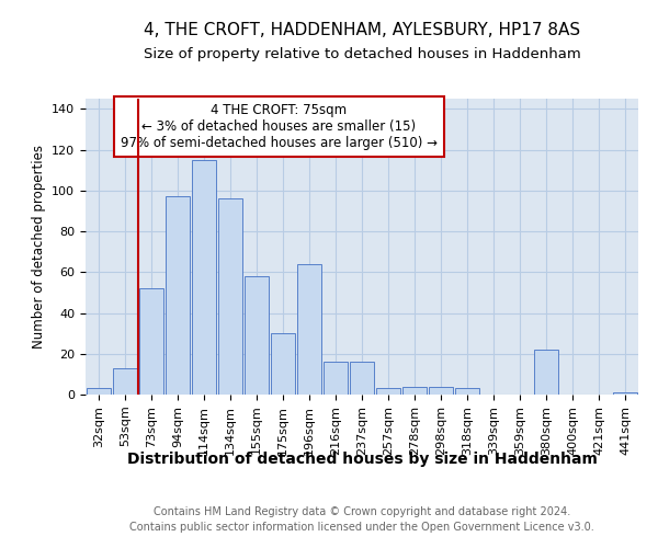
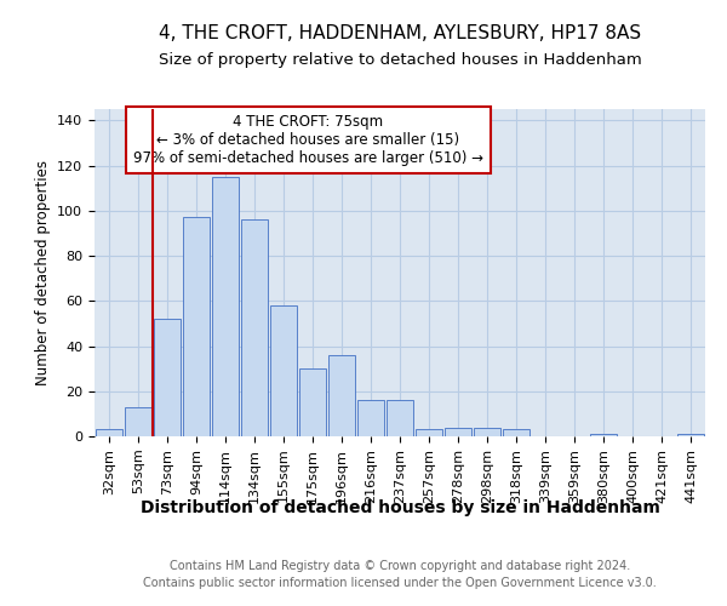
196sqm: 64 -> 36
380sqm: 22 -> 1
